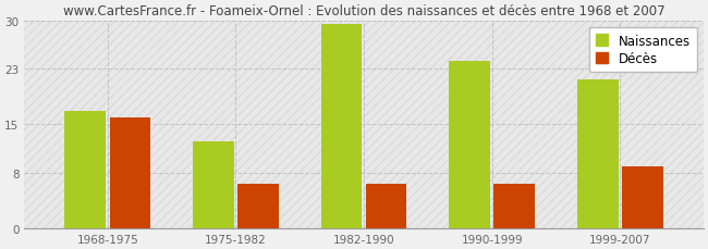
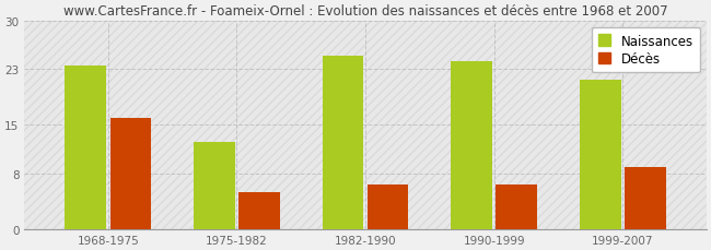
Naissances/1968-1975: 17.0 -> 23.6
Décès/1975-1982: 6.5 -> 5.4
Naissances/1982-1990: 29.5 -> 25.0
